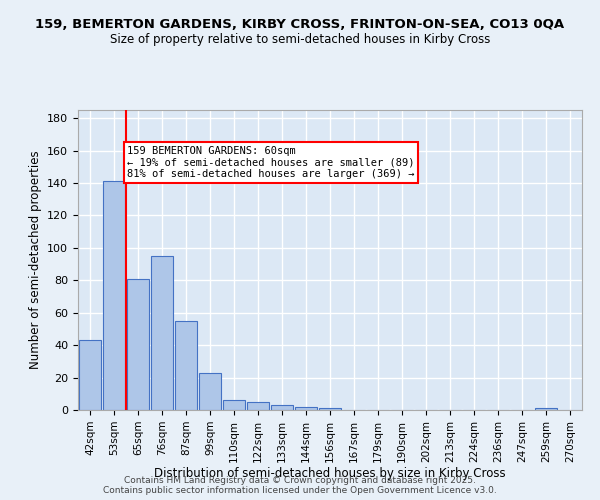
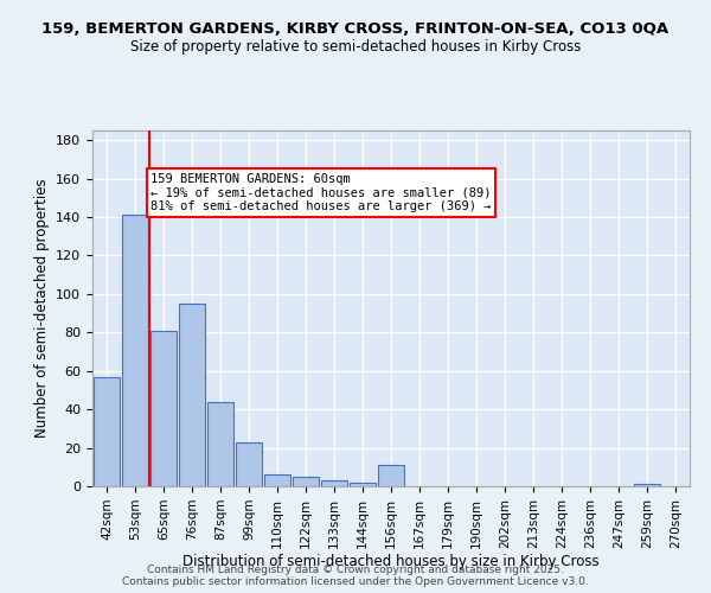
42sqm: 43 -> 57
87sqm: 55 -> 44
156sqm: 1 -> 11
